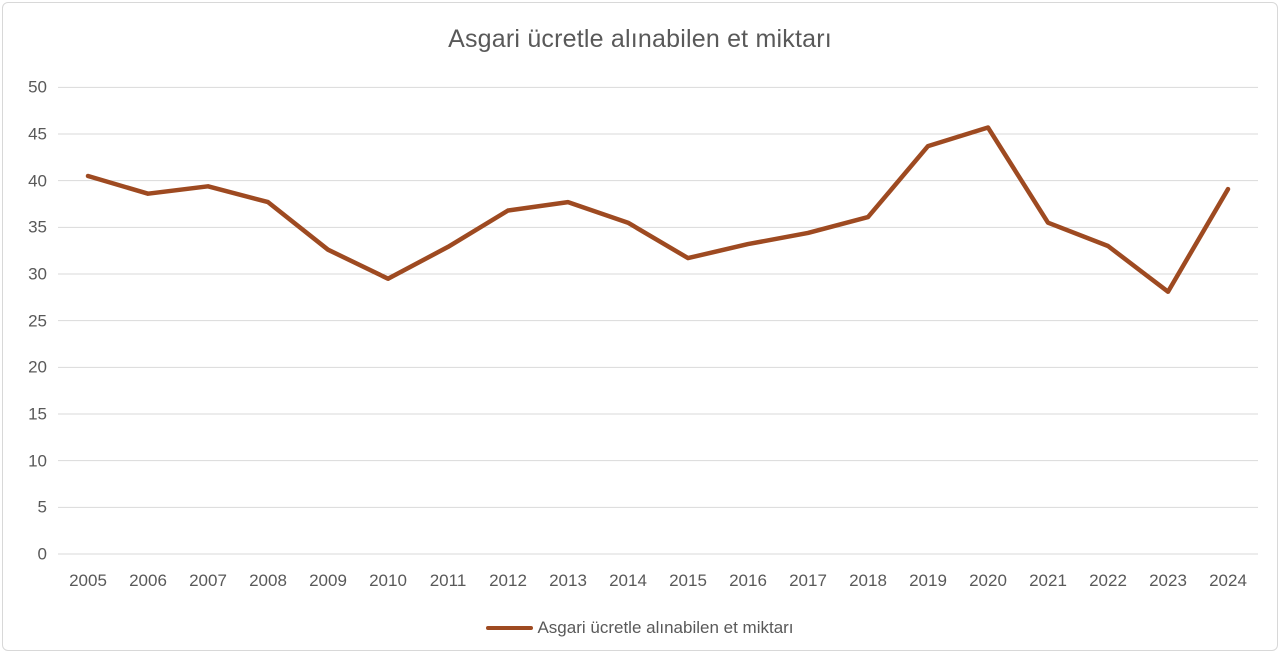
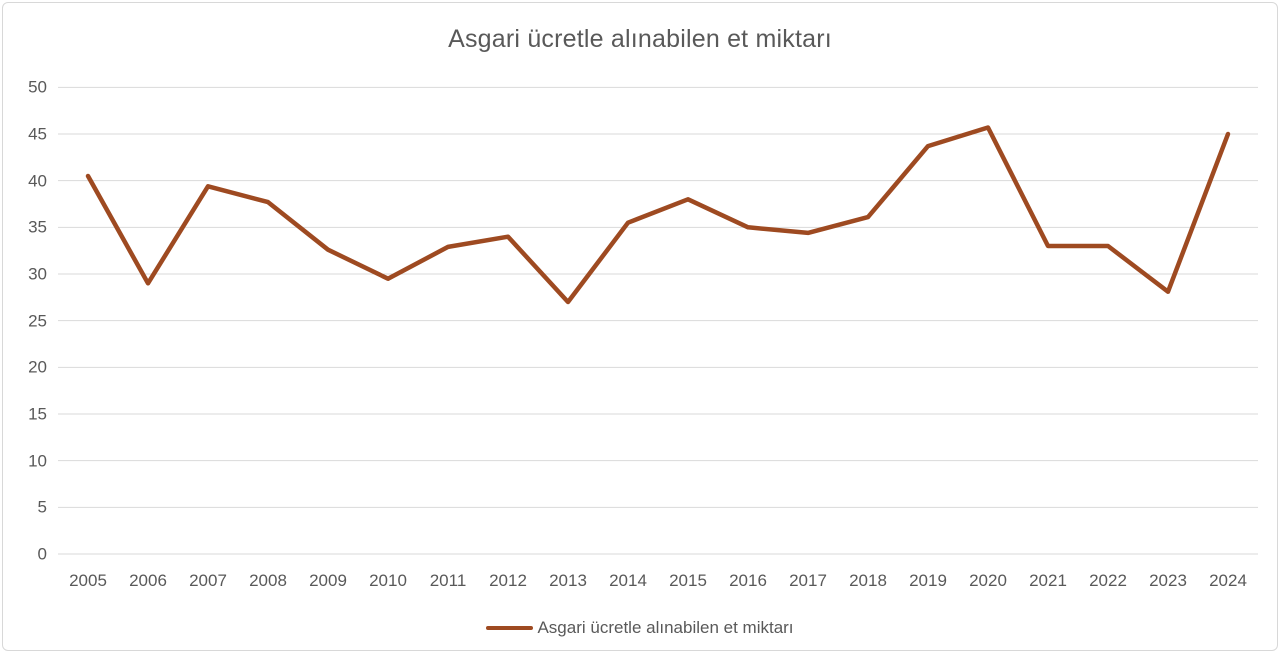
2006: 39 -> 29
2012: 37 -> 34
2013: 38 -> 27
2015: 32 -> 38
2016: 33 -> 35
2021: 36 -> 33
2024: 39 -> 45
